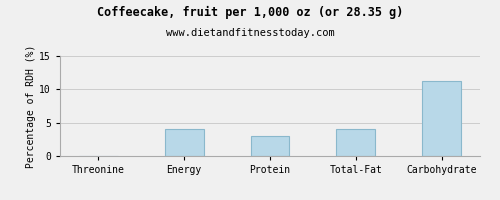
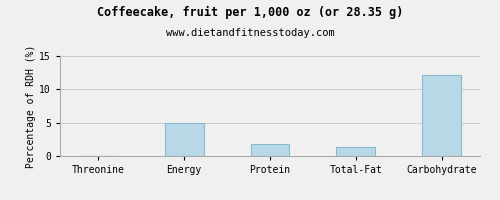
Energy: 4.0 -> 5.0
Protein: 3.0 -> 1.8
Total-Fat: 4.0 -> 1.4
Carbohydrate: 11.2 -> 12.2
